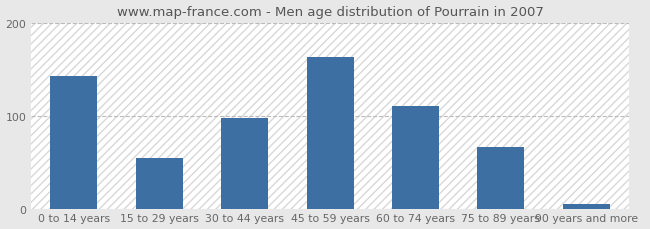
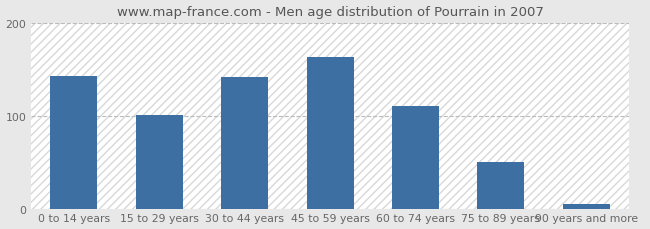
15 to 29 years: 54 -> 101
30 to 44 years: 98 -> 142
75 to 89 years: 66 -> 50
